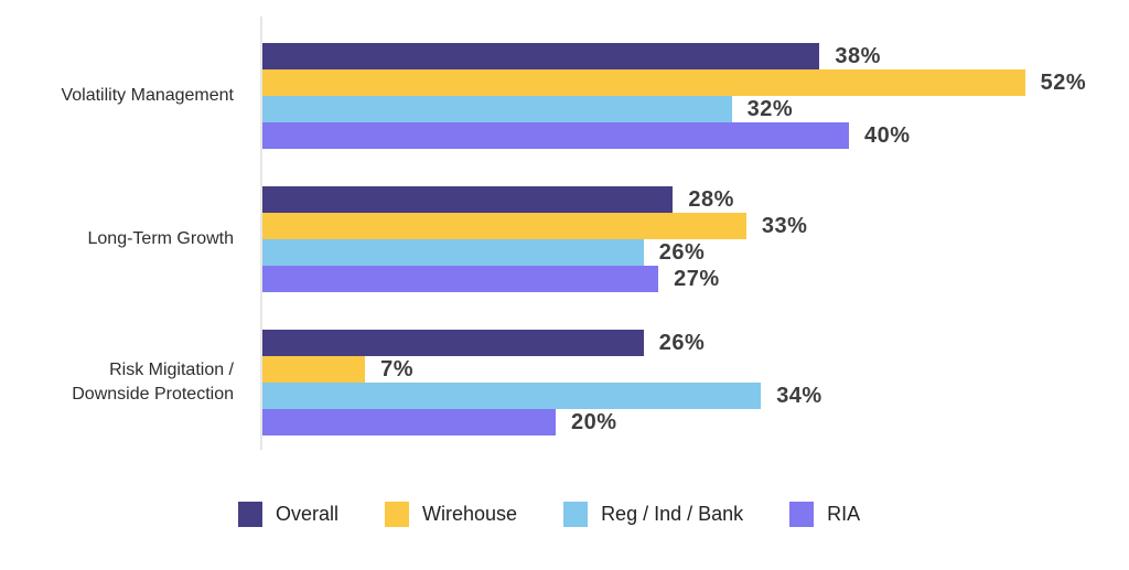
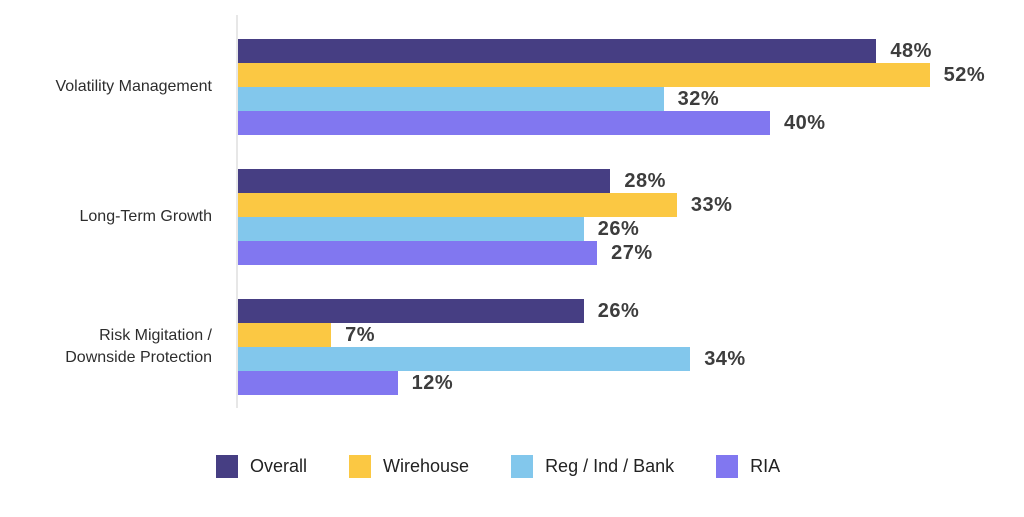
Overall/Volatility Management: 38% -> 48%
RIA/Risk Migitation / Downside Protection: 20% -> 12%
